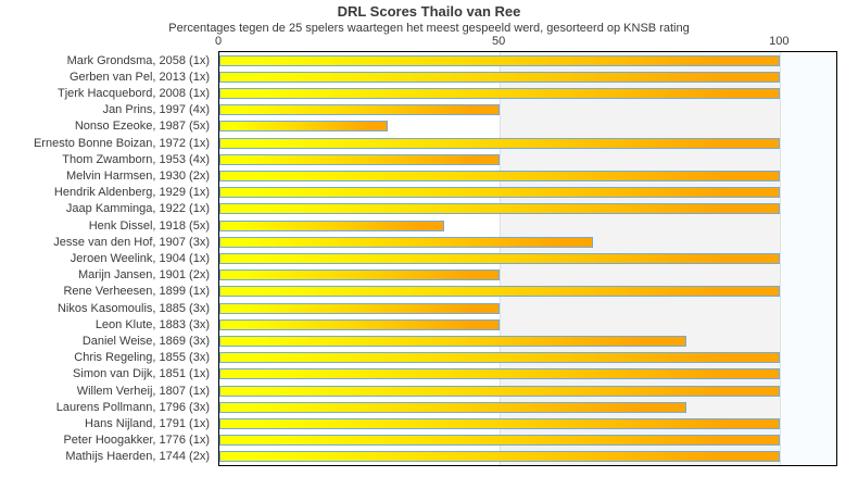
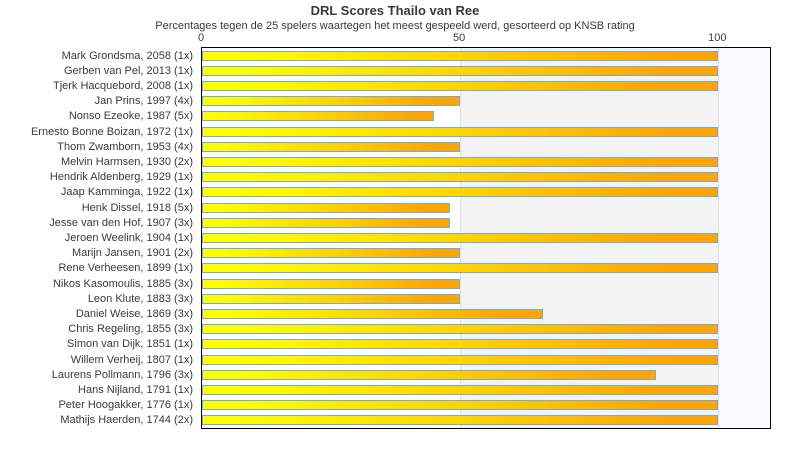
Nonso Ezeoke, 1987 (5x): 30 -> 45
Henk Dissel, 1918 (5x): 40 -> 48
Jesse van den Hof, 1907 (3x): 67 -> 48
Daniel Weise, 1869 (3x): 83 -> 66
Laurens Pollmann, 1796 (3x): 83 -> 88
